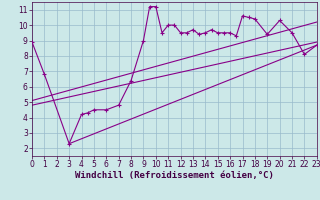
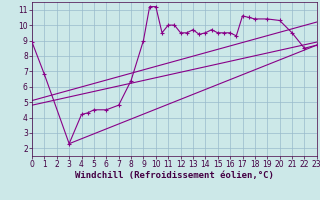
19: 9.4 -> 10.4
22: 8.1 -> 8.5
